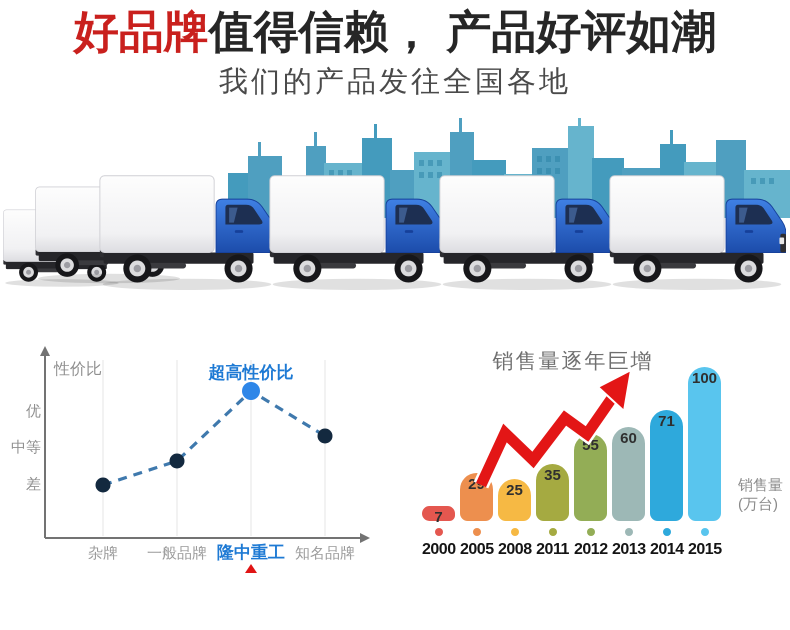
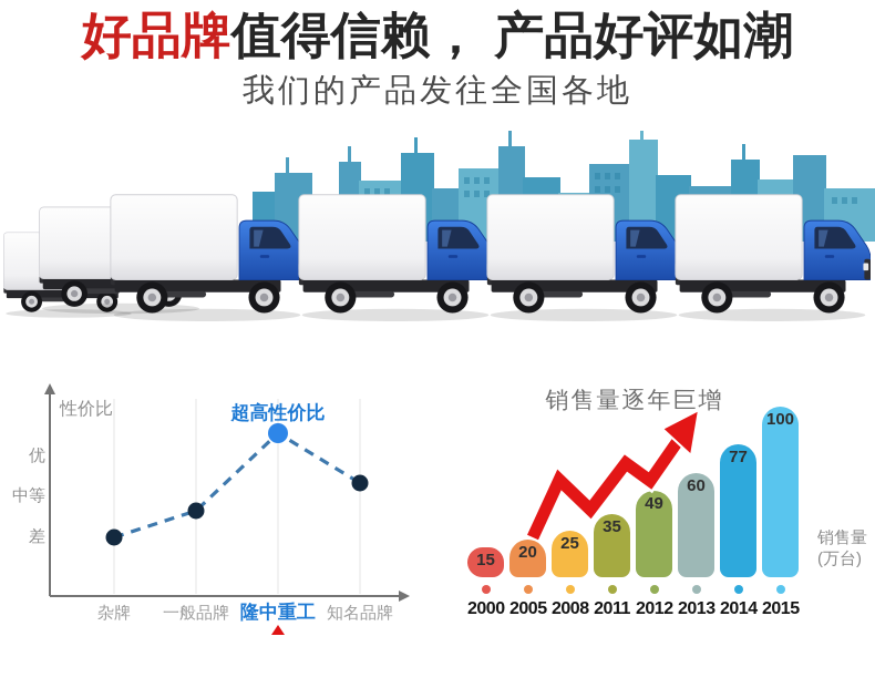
销售量逐年巨增/2000: 7 -> 15
销售量逐年巨增/2005: 29 -> 20
销售量逐年巨增/2012: 55 -> 49
销售量逐年巨增/2014: 71 -> 77
